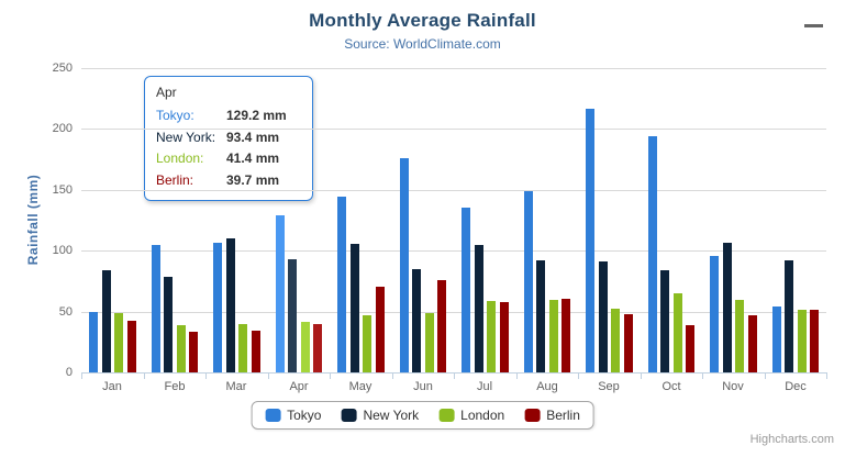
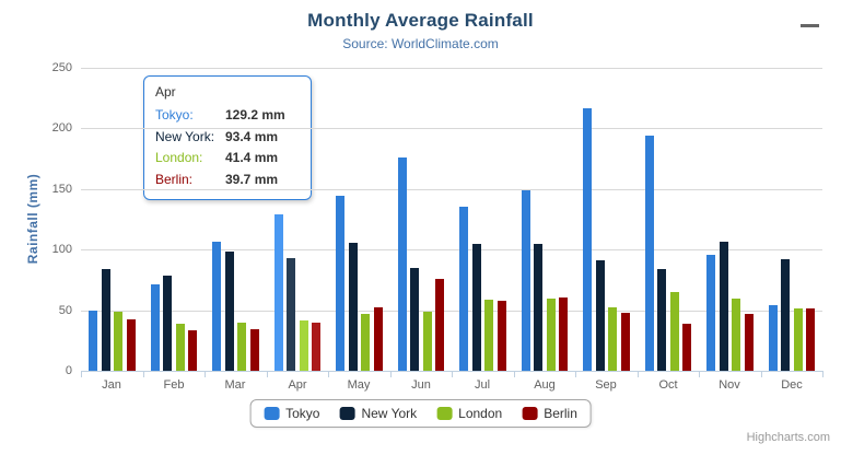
Tokyo/Feb: 105 -> 72
New York/Mar: 110 -> 98
Berlin/May: 70 -> 53
New York/Aug: 92 -> 104
